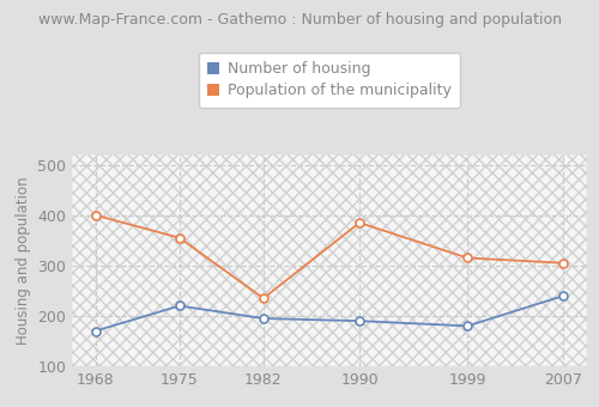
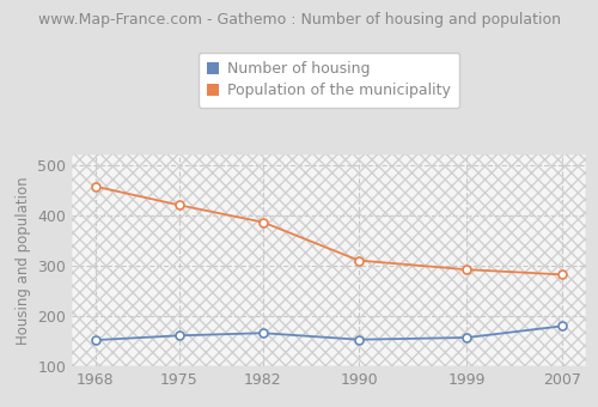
Number of housing/1968: 170 -> 152
Population of the municipality/1968: 400 -> 457
Number of housing/1975: 220 -> 161
Population of the municipality/1975: 355 -> 420
Number of housing/1982: 195 -> 166
Population of the municipality/1982: 235 -> 386
Number of housing/1990: 190 -> 153
Population of the municipality/1990: 385 -> 310
Number of housing/1999: 180 -> 157
Population of the municipality/1999: 315 -> 292
Number of housing/2007: 240 -> 180
Population of the municipality/2007: 305 -> 282
